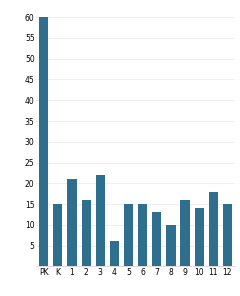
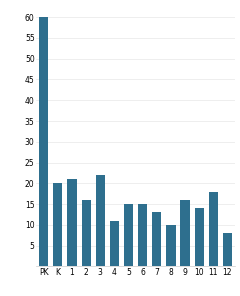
K: 15 -> 20
4: 6 -> 11
12: 15 -> 8
